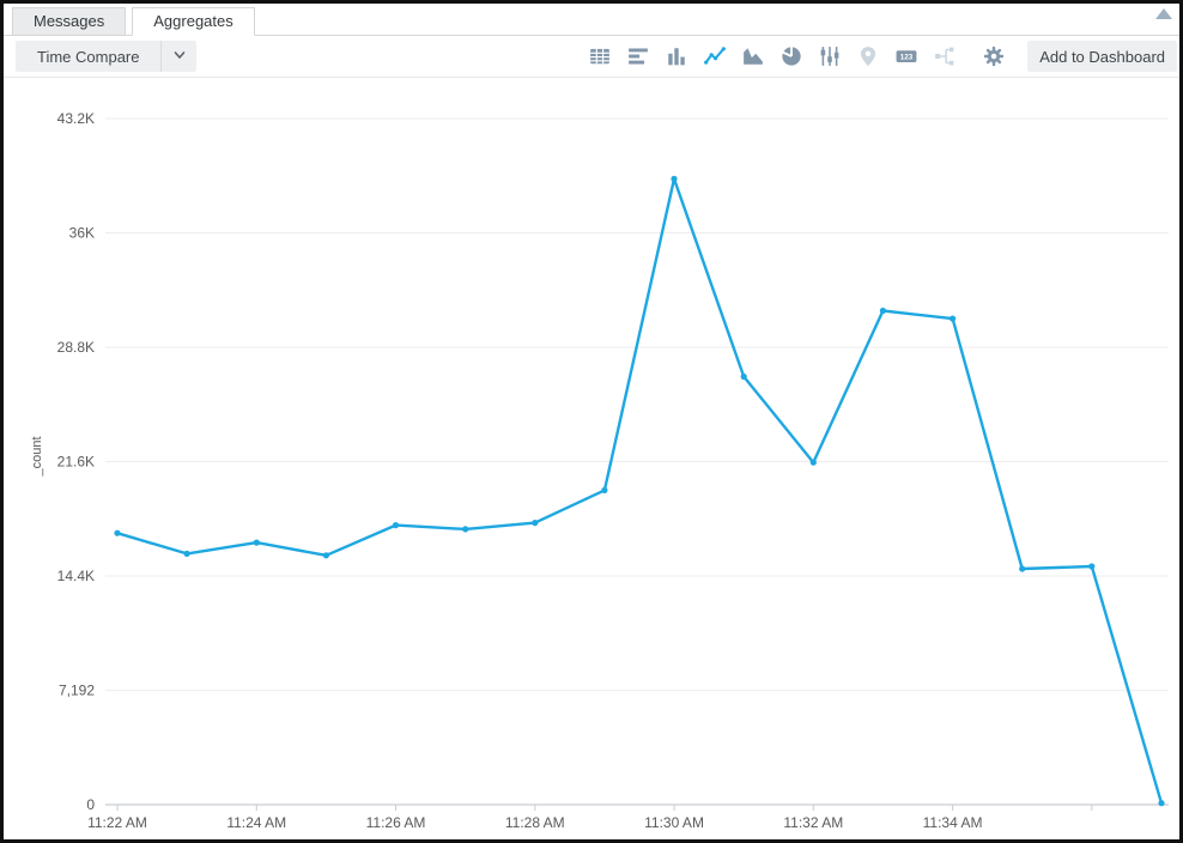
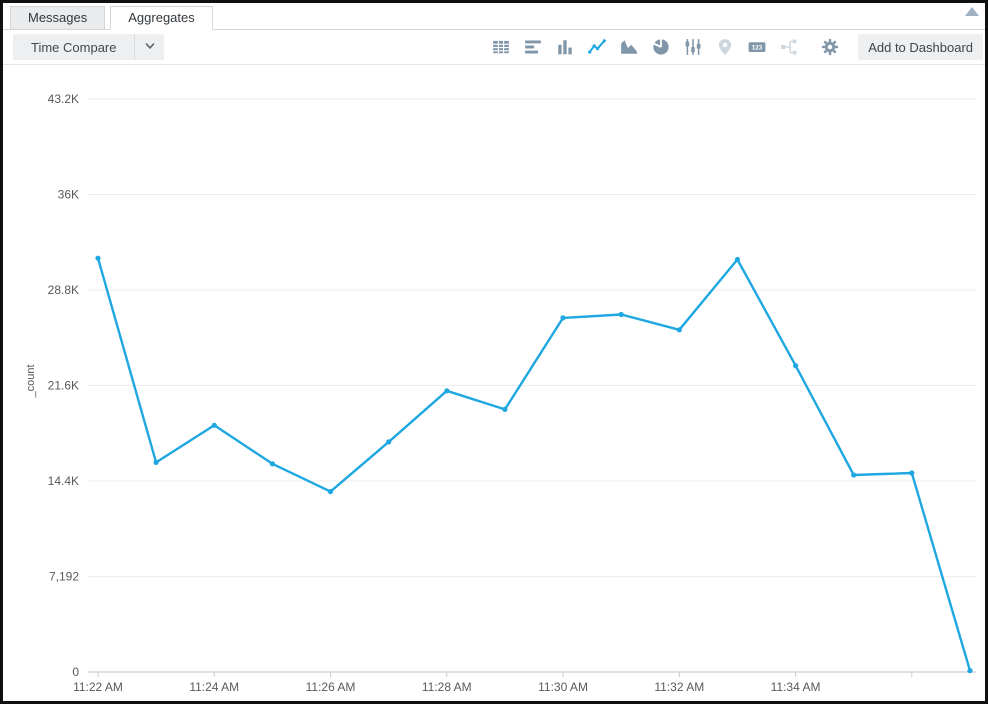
11:22 AM: 17.1K -> 31.2K
11:24 AM: 16.5K -> 18.6K
11:26 AM: 17.6K -> 13.6K
11:28 AM: 17.8K -> 21.2K
11:30 AM: 39.4K -> 26.7K
11:32 AM: 21.6K -> 25.8K
11:34 AM: 30.6K -> 23.1K
